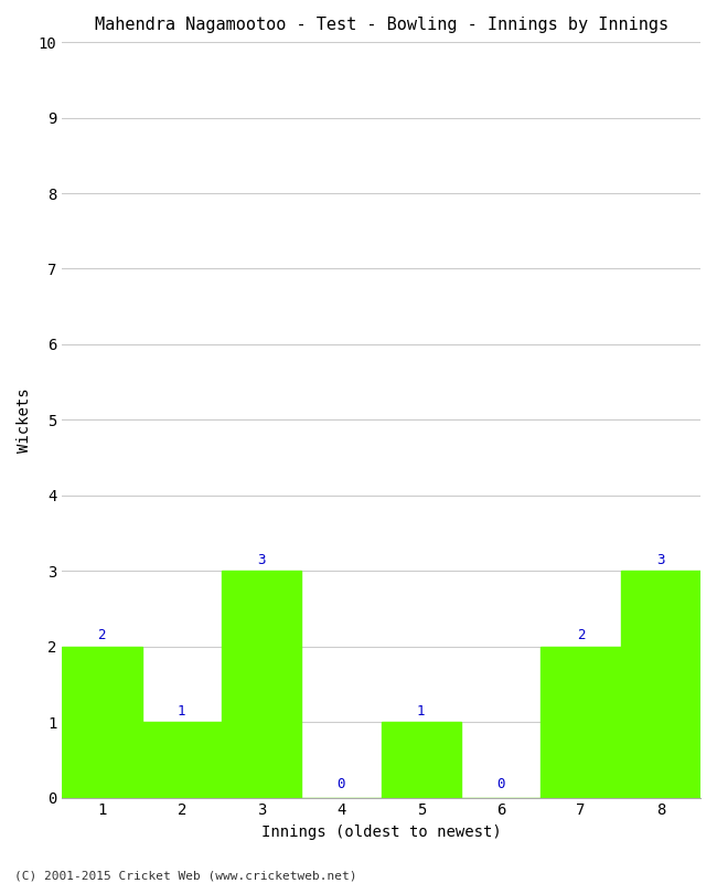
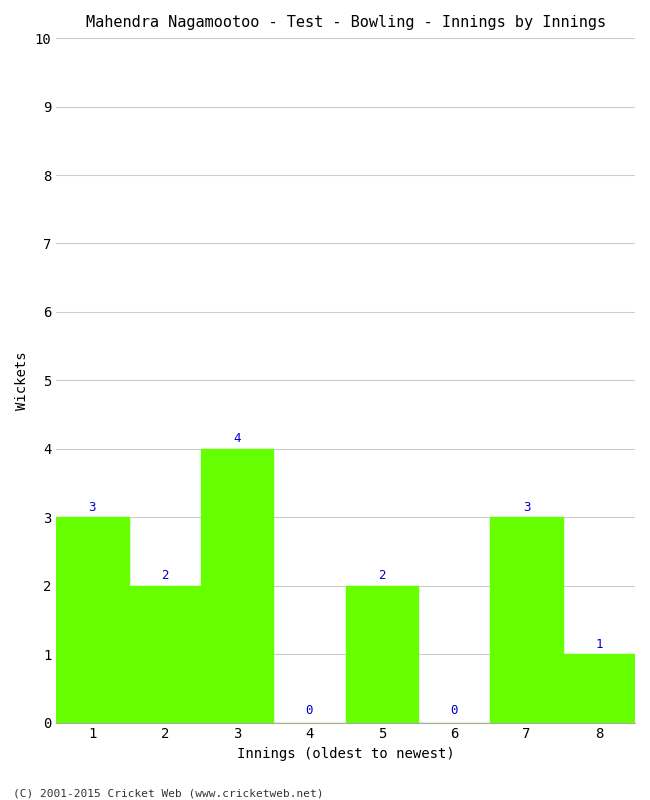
1: 2 -> 3
2: 1 -> 2
3: 3 -> 4
5: 1 -> 2
7: 2 -> 3
8: 3 -> 1
